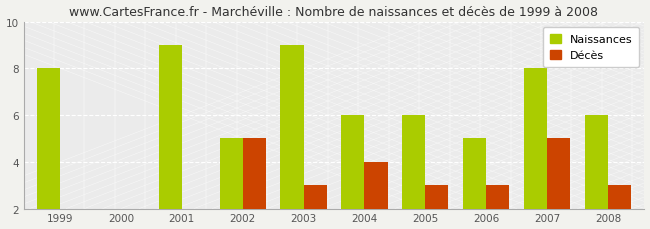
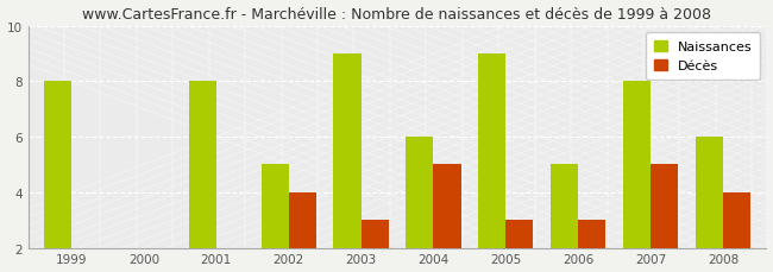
Naissances/2001: 9 -> 8
Décès/2002: 5 -> 4
Décès/2004: 4 -> 5
Naissances/2005: 6 -> 9
Décès/2008: 3 -> 4
